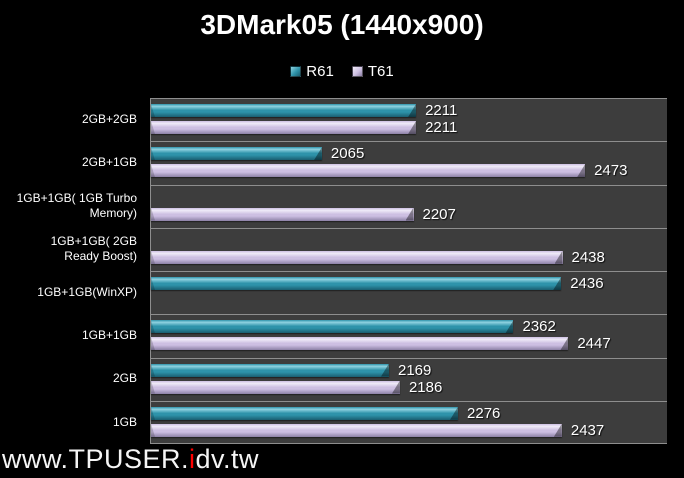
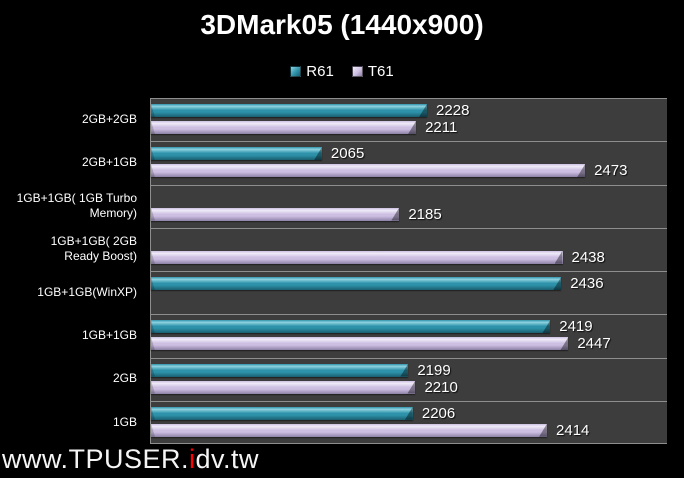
R61/2GB+2GB: 2211 -> 2228
T61/1GB+1GB( 1GB Turbo Memory): 2207 -> 2185
R61/1GB+1GB: 2362 -> 2419
R61/2GB: 2169 -> 2199
T61/2GB: 2186 -> 2210
R61/1GB: 2276 -> 2206
T61/1GB: 2437 -> 2414
